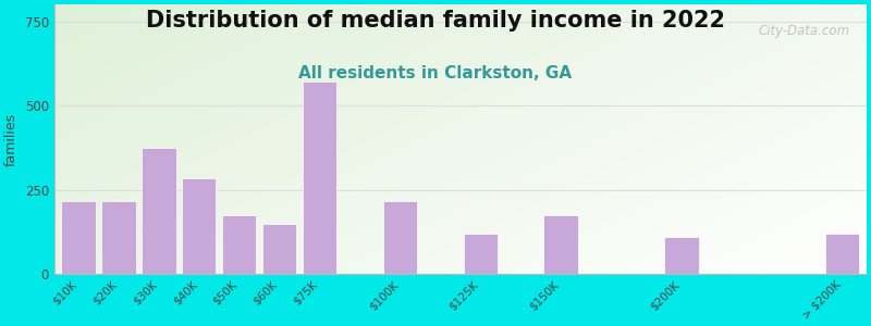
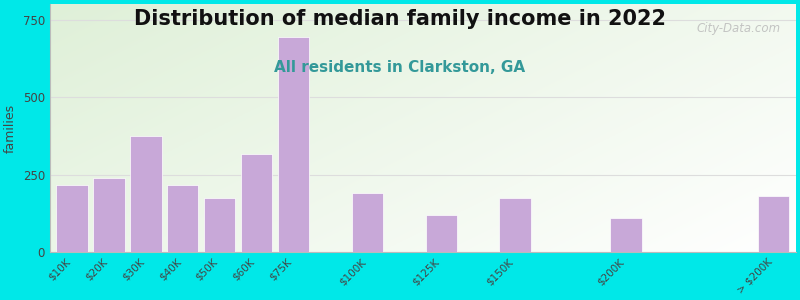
$20K: 215 -> 240
$40K: 285 -> 215
$60K: 150 -> 315
$75K: 570 -> 695
$100K: 215 -> 190
> $200K: 120 -> 180
